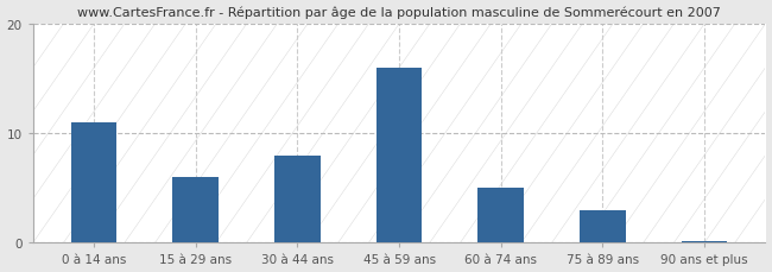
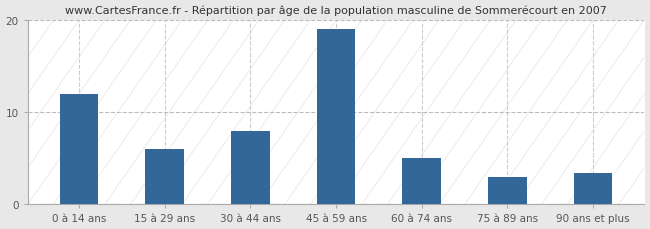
0 à 14 ans: 11.0 -> 12.0
45 à 59 ans: 16.0 -> 19.0
90 ans et plus: 0.2 -> 3.4
